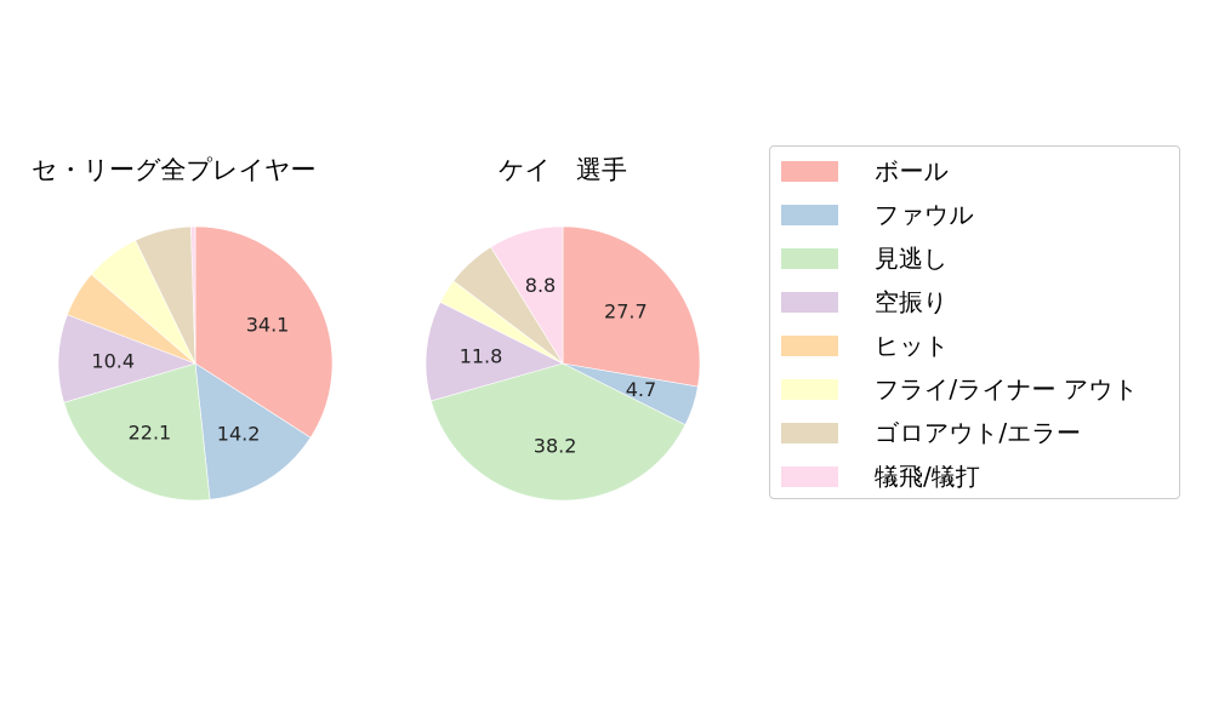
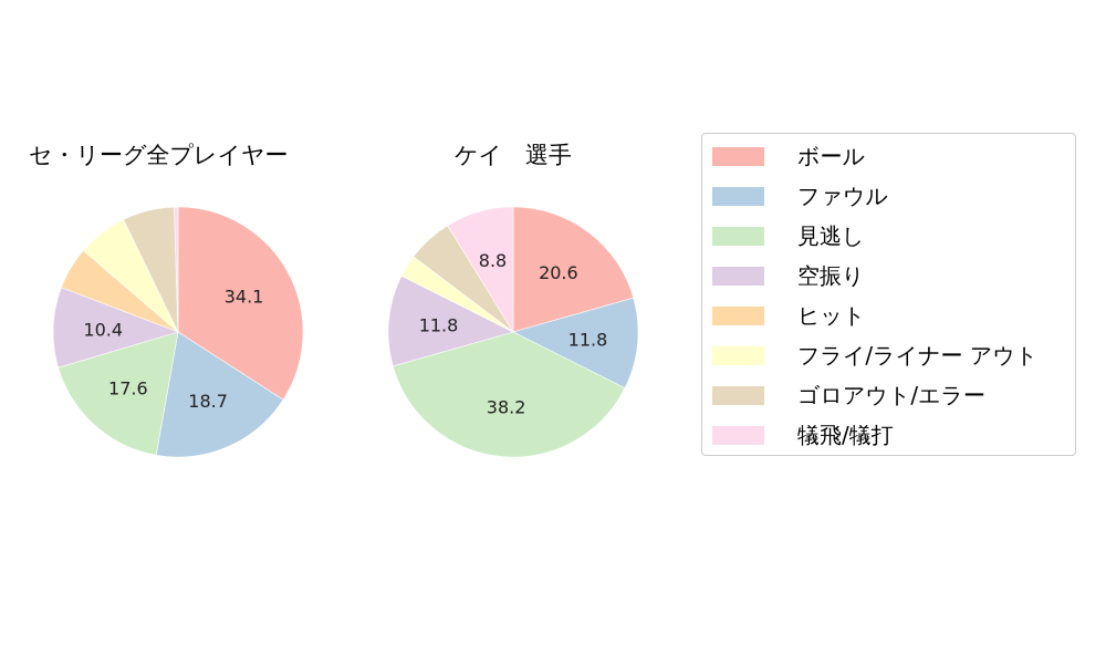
セ・リーグ全プレイヤー/ファウル: 14.2 -> 18.7
セ・リーグ全プレイヤー/見逃し: 22.1 -> 17.6
ケイ 選手/ボール: 27.7 -> 20.6
ケイ 選手/ファウル: 4.7 -> 11.8
